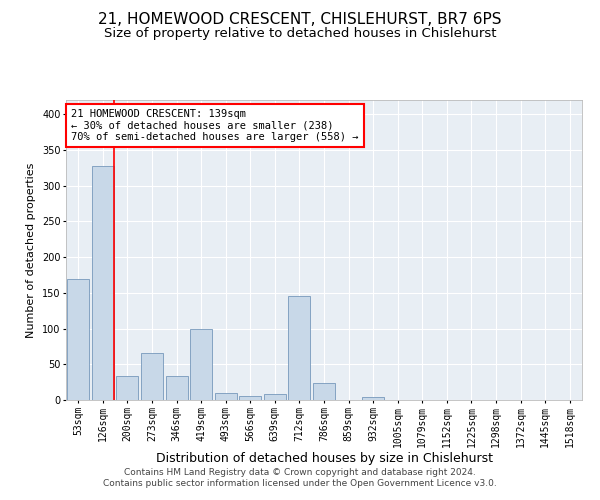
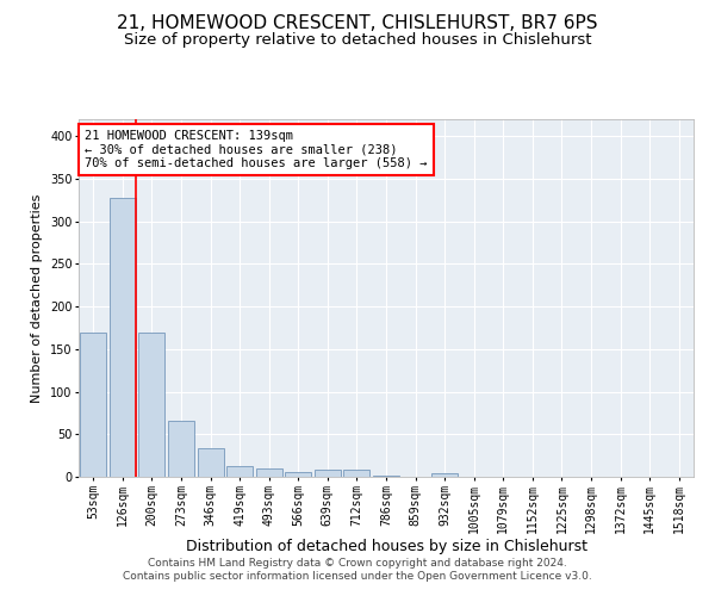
200sqm: 34 -> 170
419sqm: 100 -> 12
712sqm: 146 -> 9
786sqm: 24 -> 2
